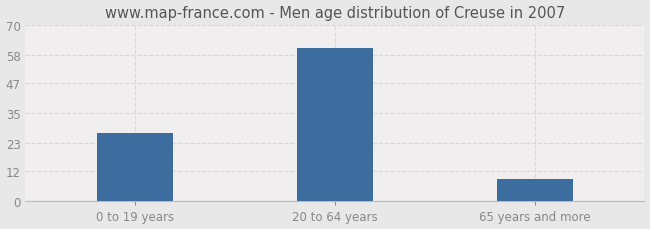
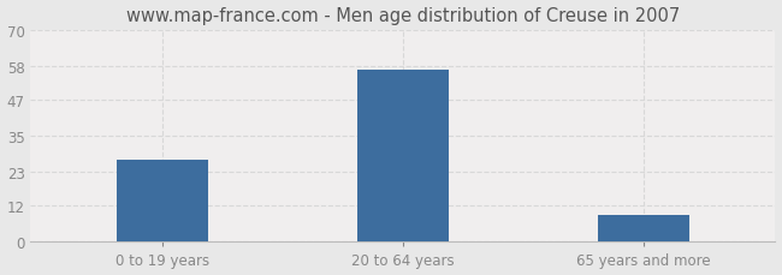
20 to 64 years: 61 -> 57
